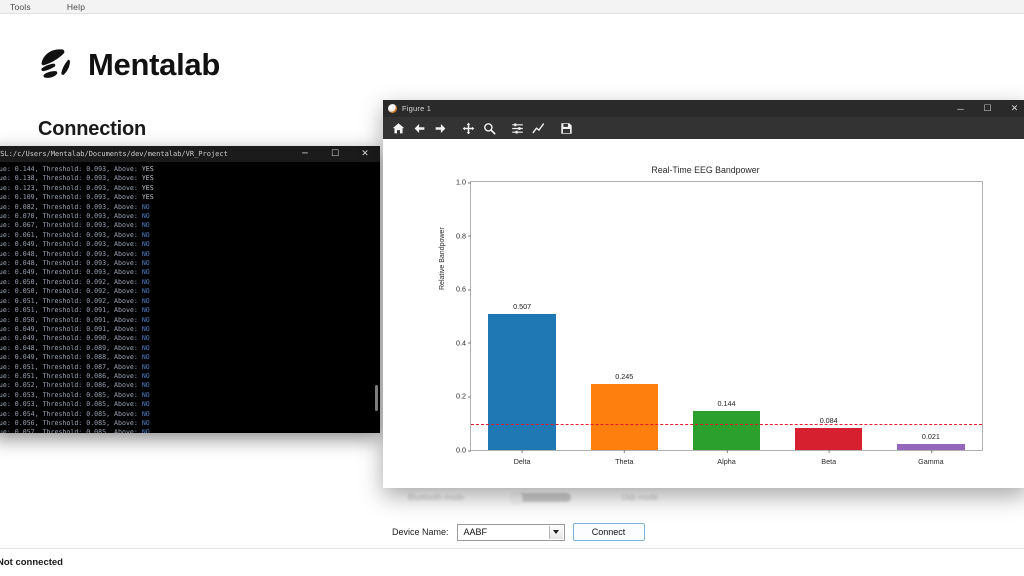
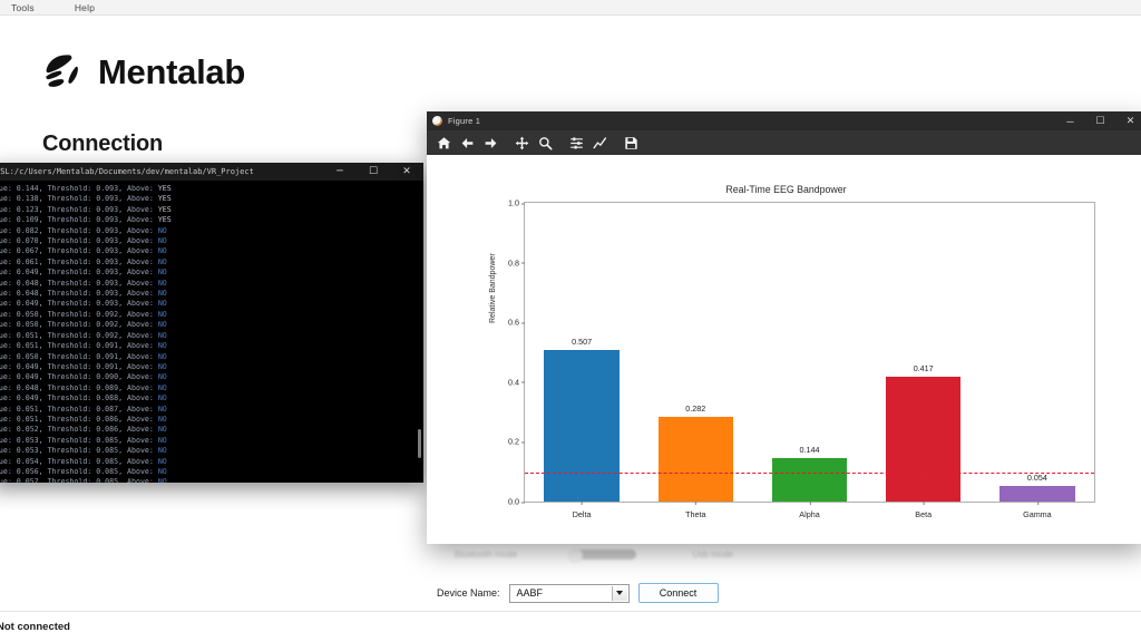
Theta: 0.245 -> 0.282
Beta: 0.084 -> 0.417
Gamma: 0.021 -> 0.054
